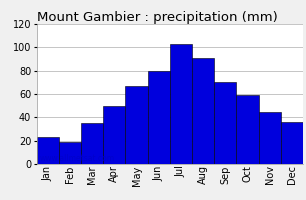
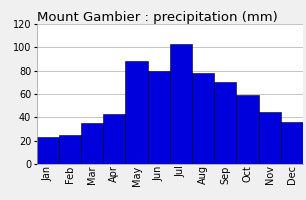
Feb: 19 -> 25
Apr: 50 -> 43
May: 67 -> 88
Aug: 91 -> 78
